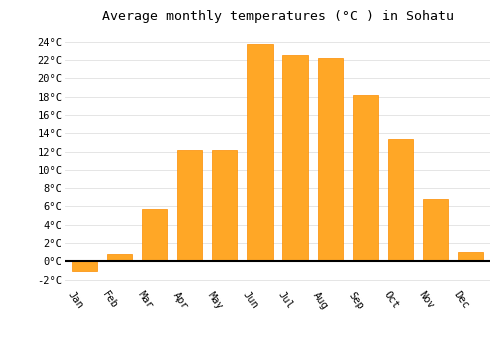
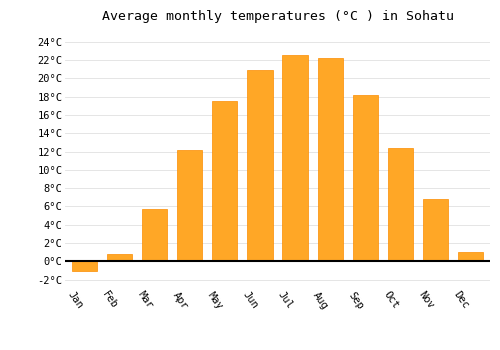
May: 12.2°C -> 17.5°C
Jun: 23.8°C -> 20.9°C
Oct: 13.4°C -> 12.4°C
